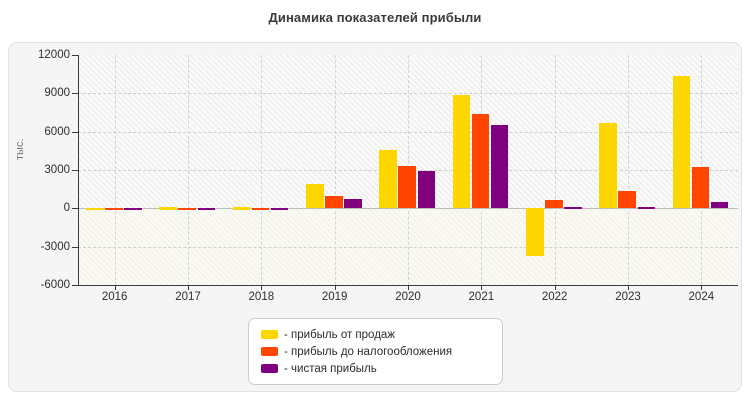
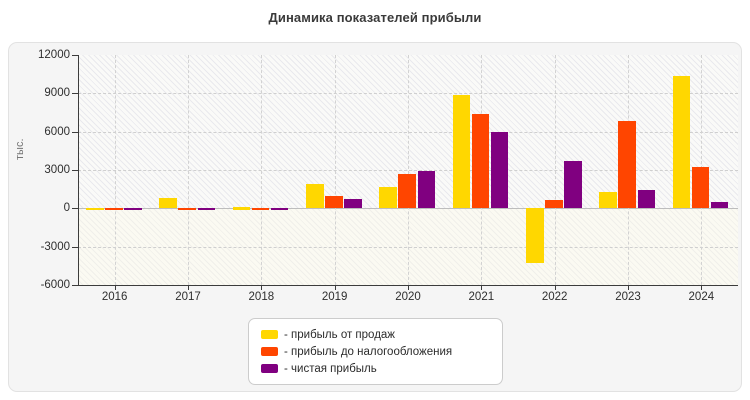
- прибыль от продаж/2017: 100 -> 800
- прибыль от продаж/2020: 4600 -> 1700
- прибыль до налогообложения/2020: 3400 -> 2700
- чистая прибыль/2021: 6600 -> 6000
- прибыль от продаж/2022: -3800 -> -4300
- чистая прибыль/2022: 100 -> 3700
- прибыль от продаж/2023: 6600 -> 1300
- прибыль до налогообложения/2023: 1400 -> 6800
- чистая прибыль/2023: 100 -> 1400
